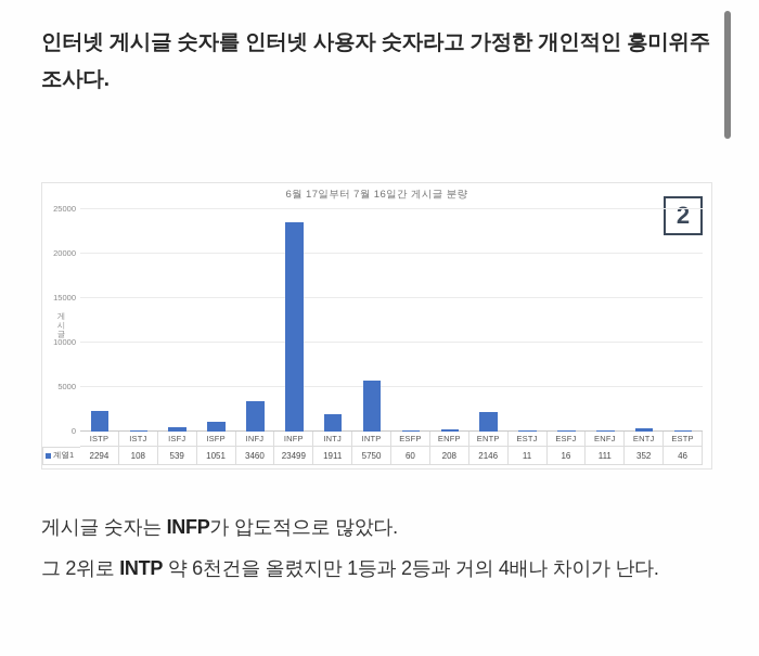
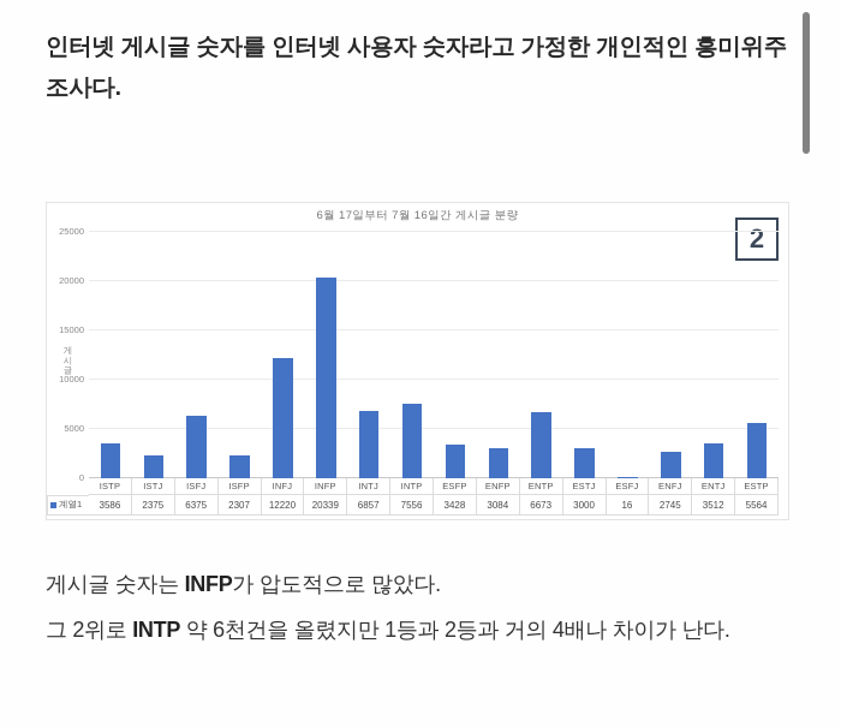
ISTP: 2294 -> 3586
ISTJ: 108 -> 2375
ISFJ: 539 -> 6375
ISFP: 1051 -> 2307
INFJ: 3460 -> 12220
INFP: 23499 -> 20339
INTJ: 1911 -> 6857
INTP: 5750 -> 7556
ESFP: 60 -> 3428
ENFP: 208 -> 3084
ENTP: 2146 -> 6673
ESTJ: 11 -> 3000
ENFJ: 111 -> 2745
ENTJ: 352 -> 3512
ESTP: 46 -> 5564
